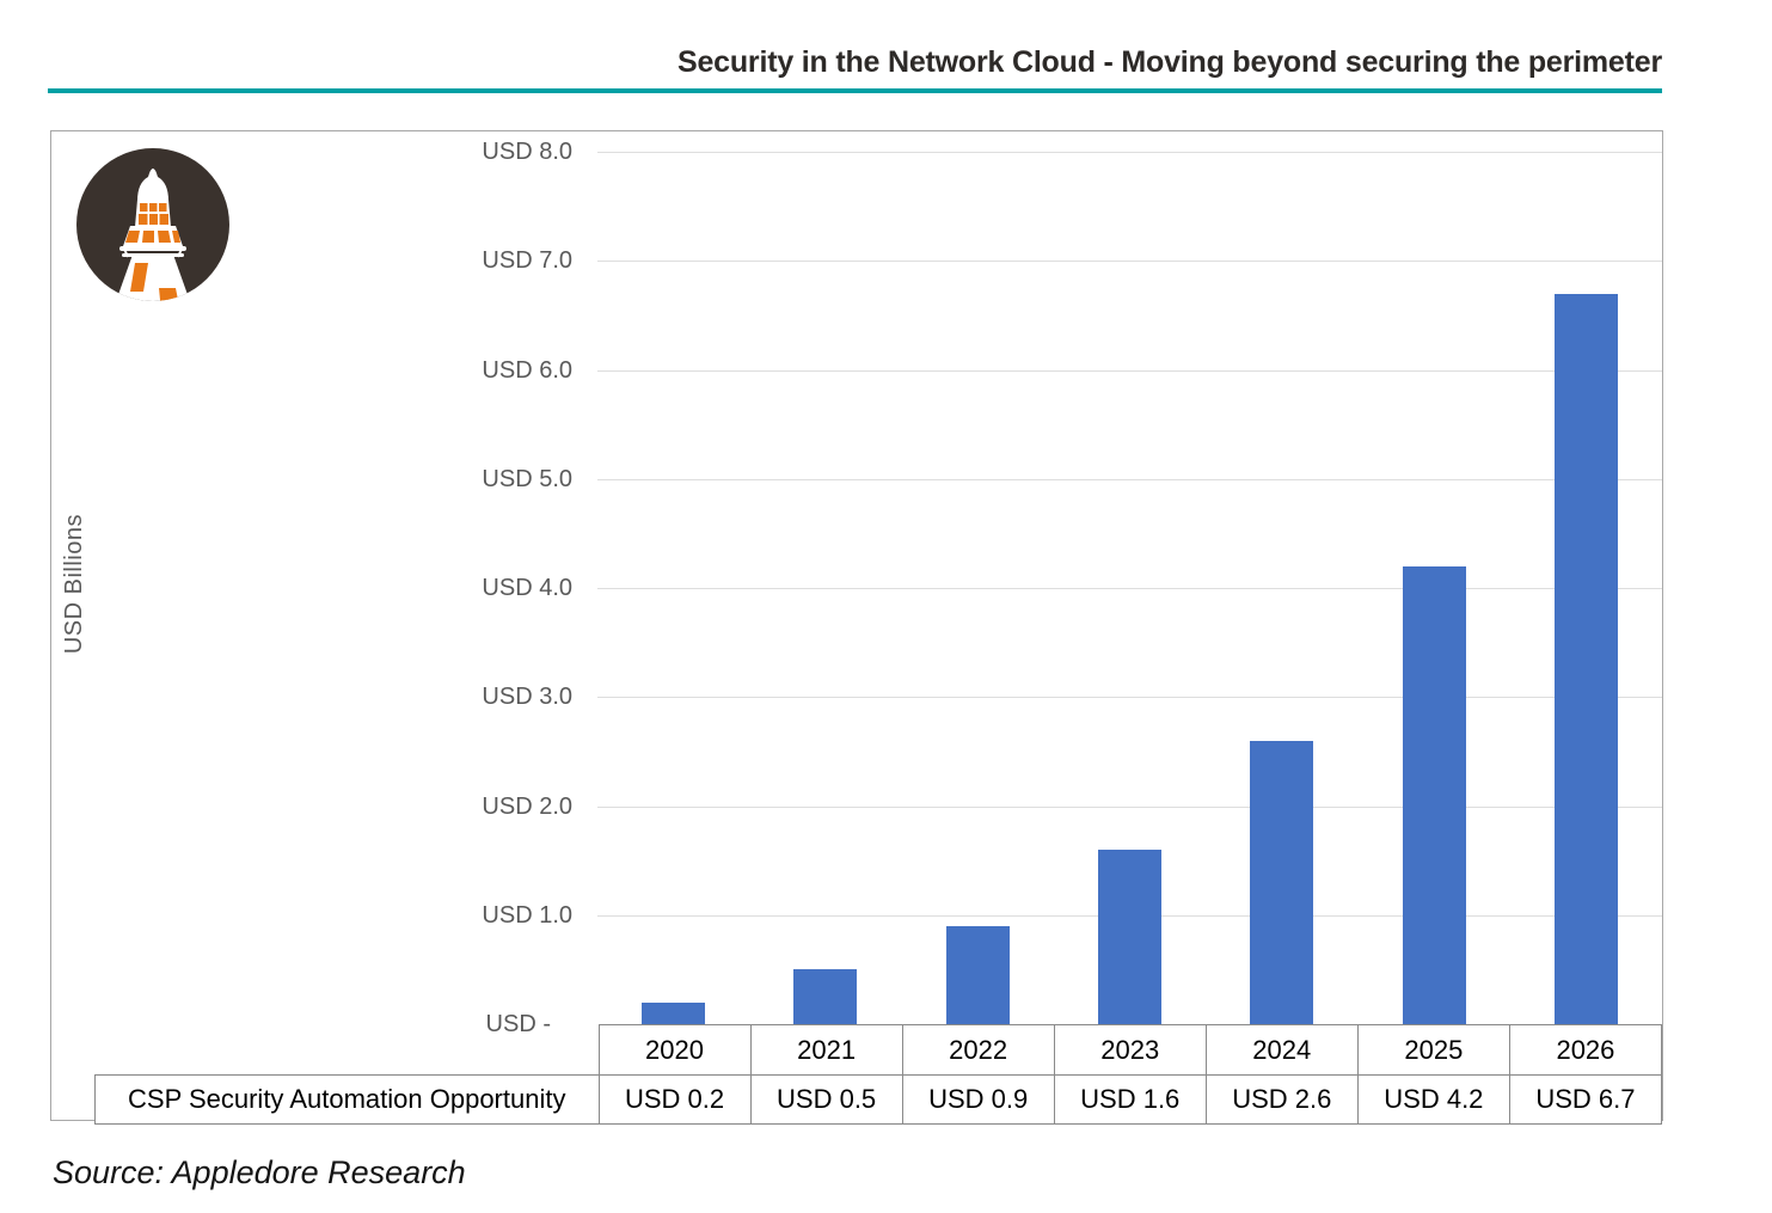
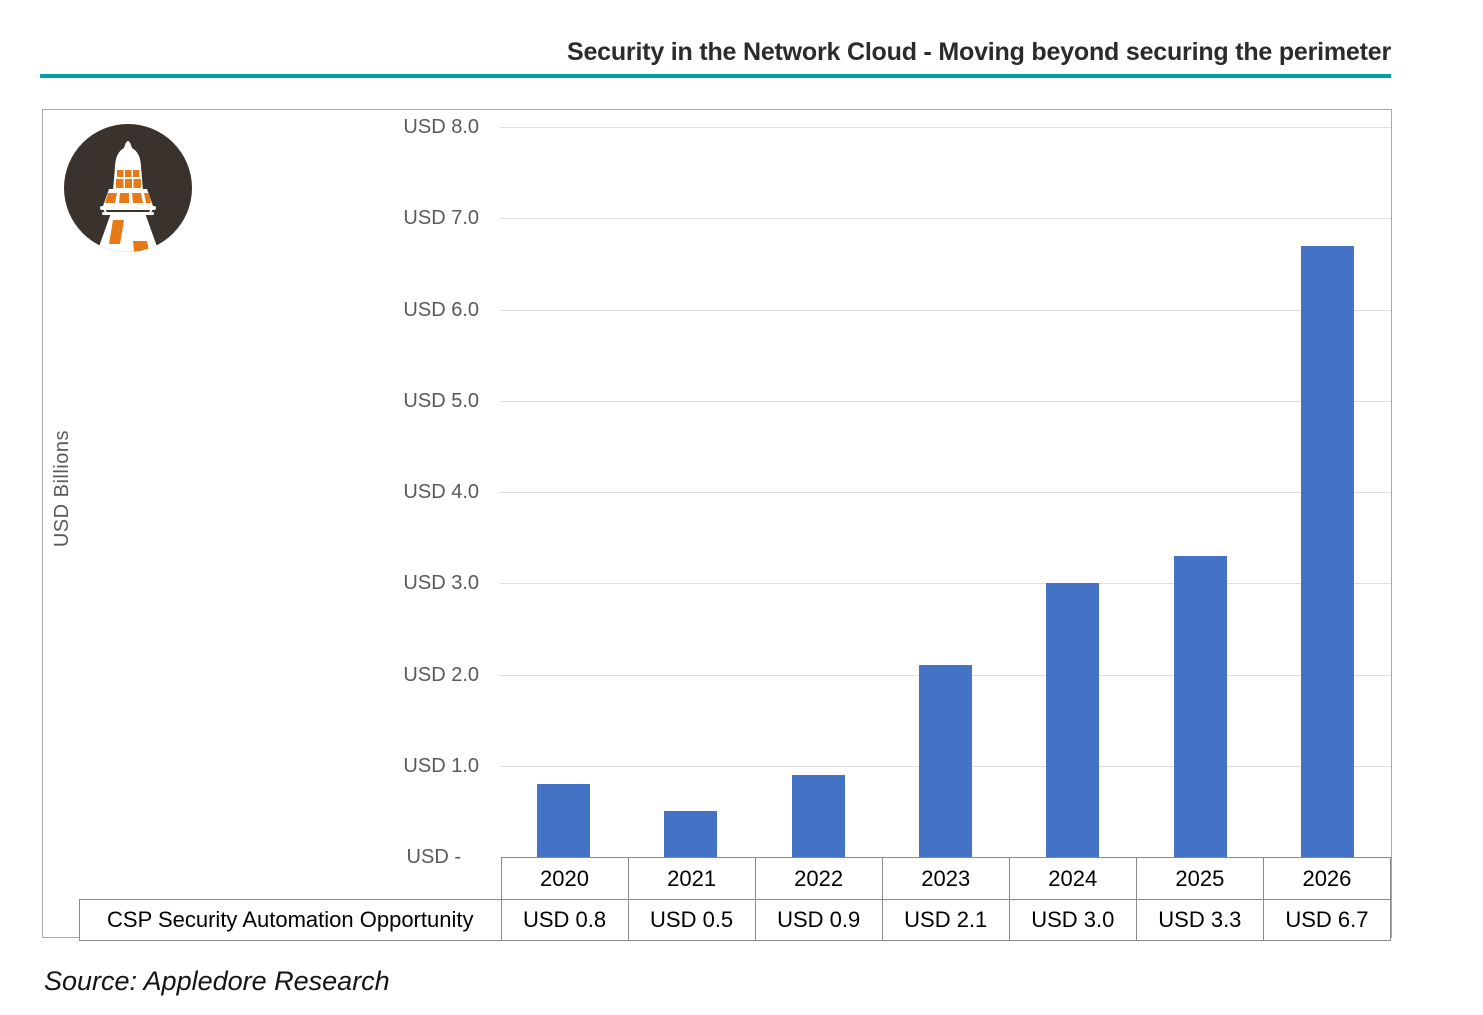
2020: 0.2 -> 0.8
2023: 1.6 -> 2.1
2024: 2.6 -> 3.0
2025: 4.2 -> 3.3
